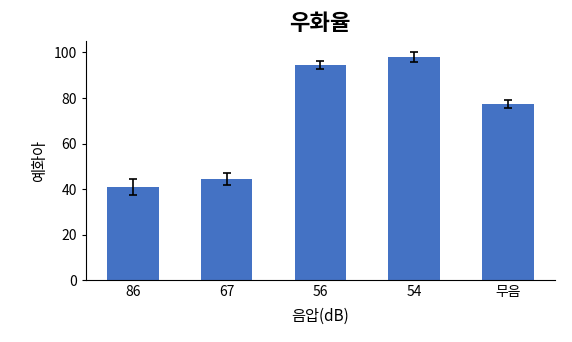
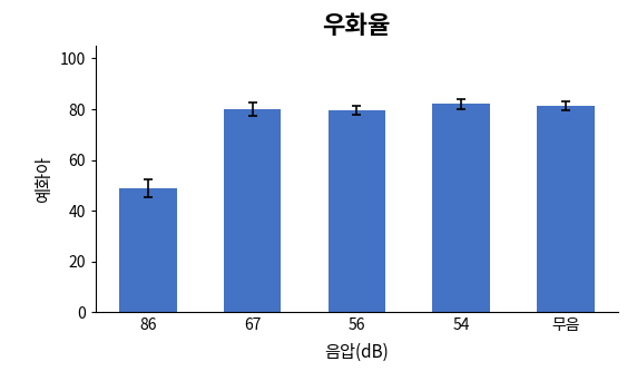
86: 41.0 -> 49.0
67: 44.5 -> 80.0
56: 94.5 -> 79.5
54: 98.0 -> 82.0
무음: 77.5 -> 81.5
